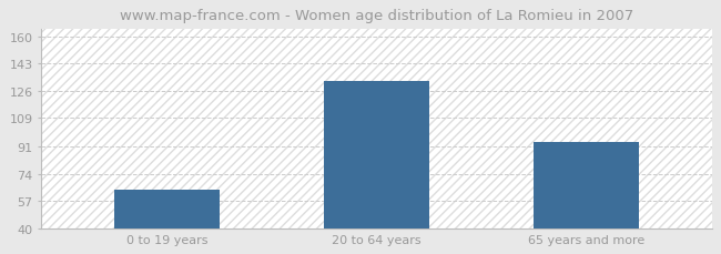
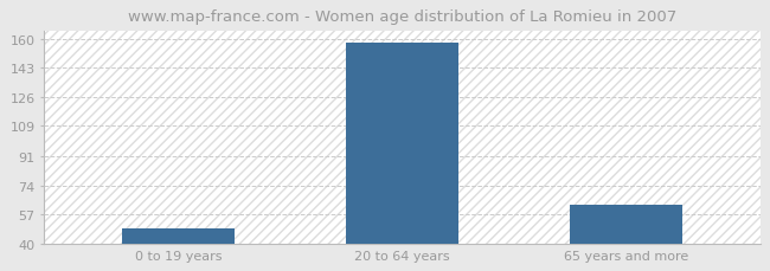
0 to 19 years: 64 -> 49
20 to 64 years: 132 -> 158
65 years and more: 94 -> 63
